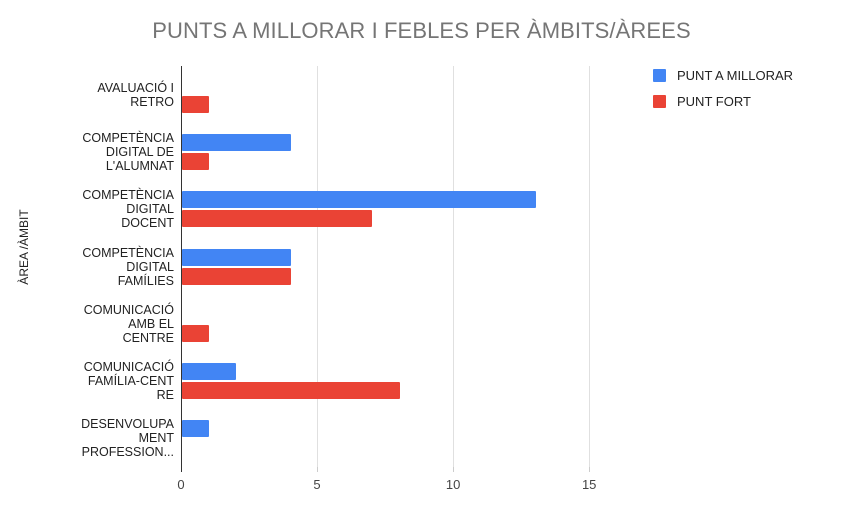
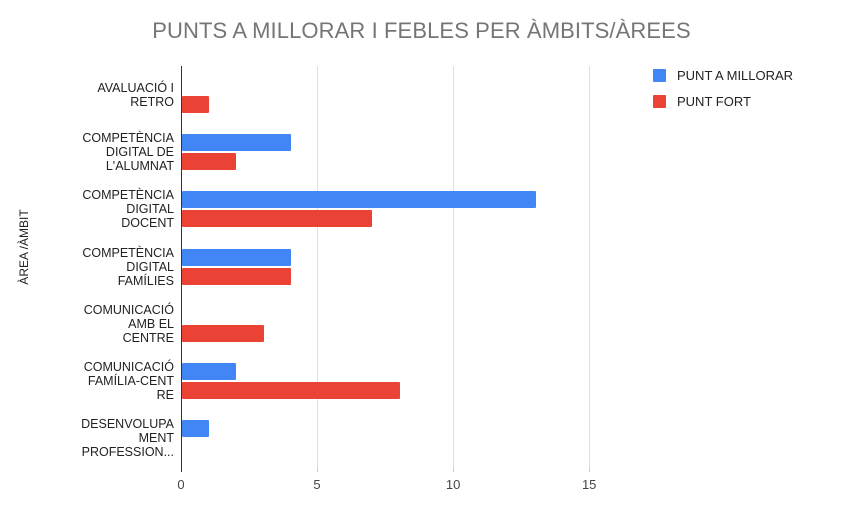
PUNT FORT/COMPETÈNCIA DIGITAL DE L'ALUMNAT: 1 -> 2
PUNT FORT/COMUNICACIÓ AMB EL CENTRE: 1 -> 3
